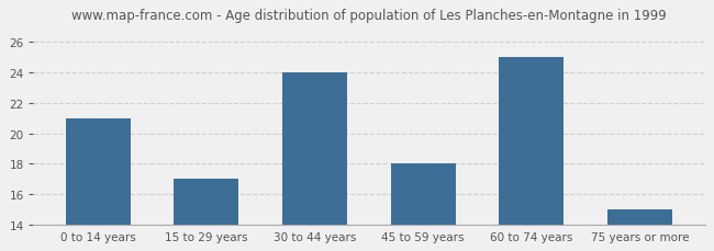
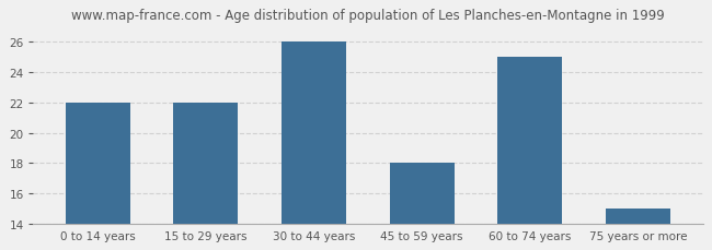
0 to 14 years: 21 -> 22
15 to 29 years: 17 -> 22
30 to 44 years: 24 -> 26
